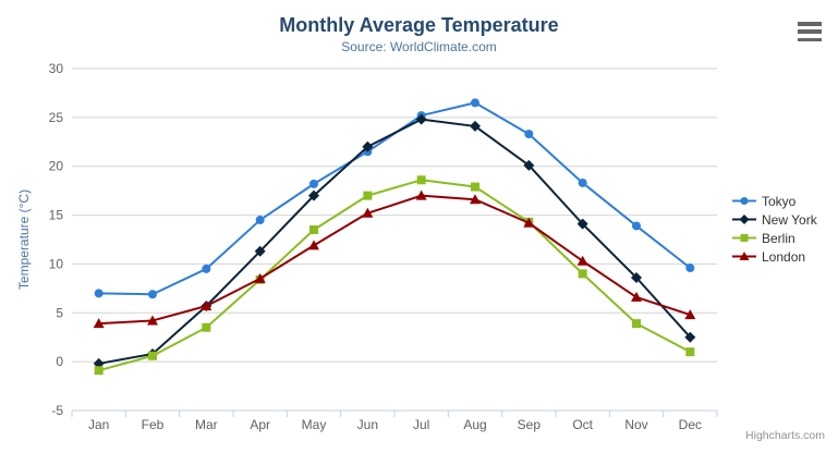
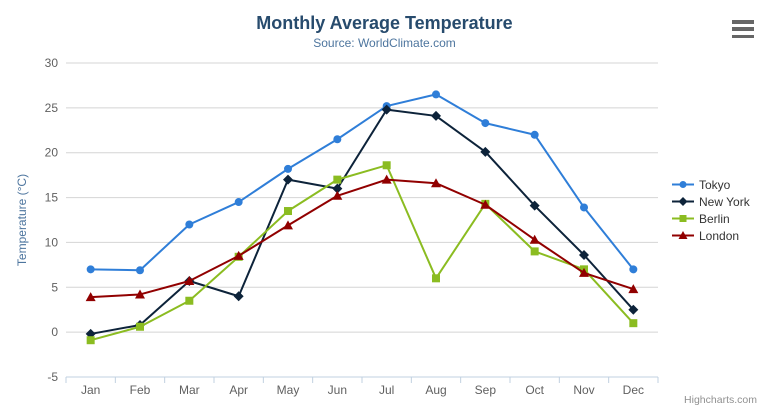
Tokyo/Mar: 10 -> 12
New York/Apr: 11 -> 4
New York/Jun: 22 -> 16
Berlin/Aug: 18 -> 6
Tokyo/Oct: 18 -> 22
Berlin/Nov: 4 -> 7
Tokyo/Dec: 10 -> 7
